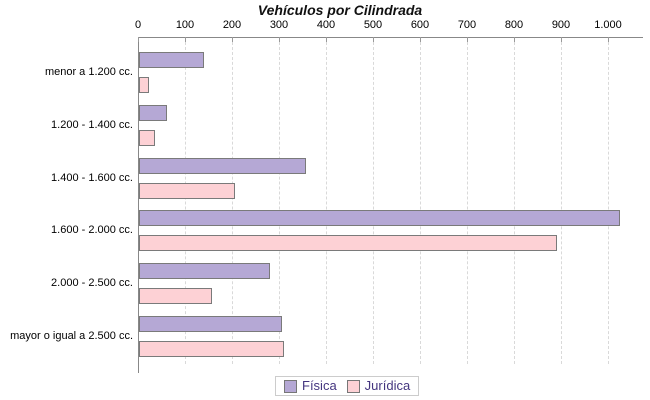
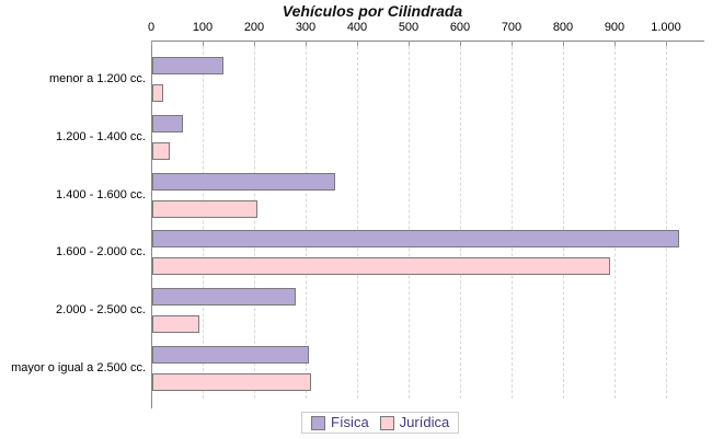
Jurídica/2.000 - 2.500 cc.: 150 -> 90
